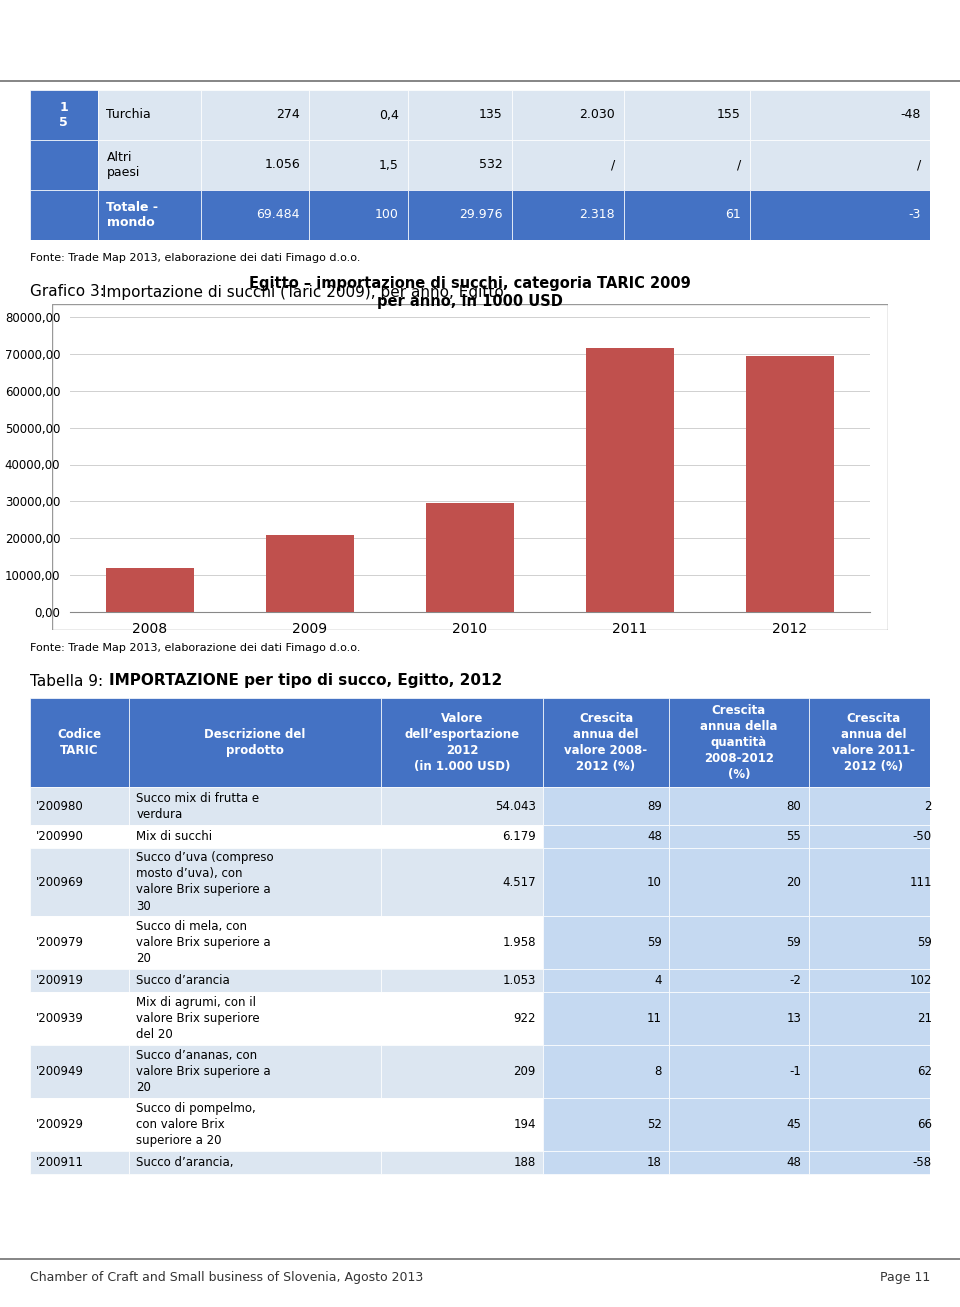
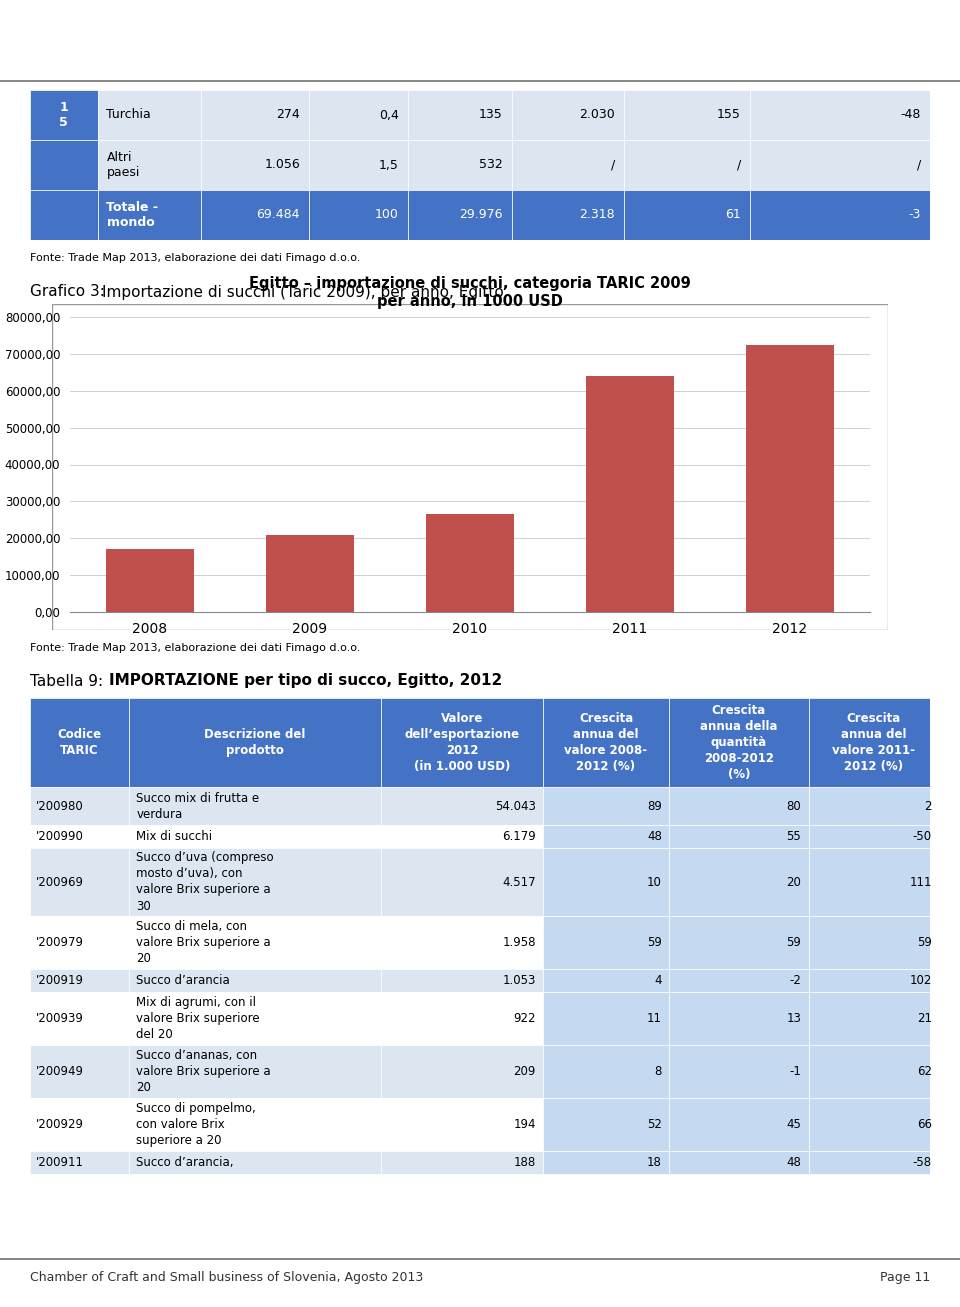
2008: 12000 -> 17000
2010: 29500 -> 26500
2011: 71500 -> 64000
2012: 69500 -> 72500
